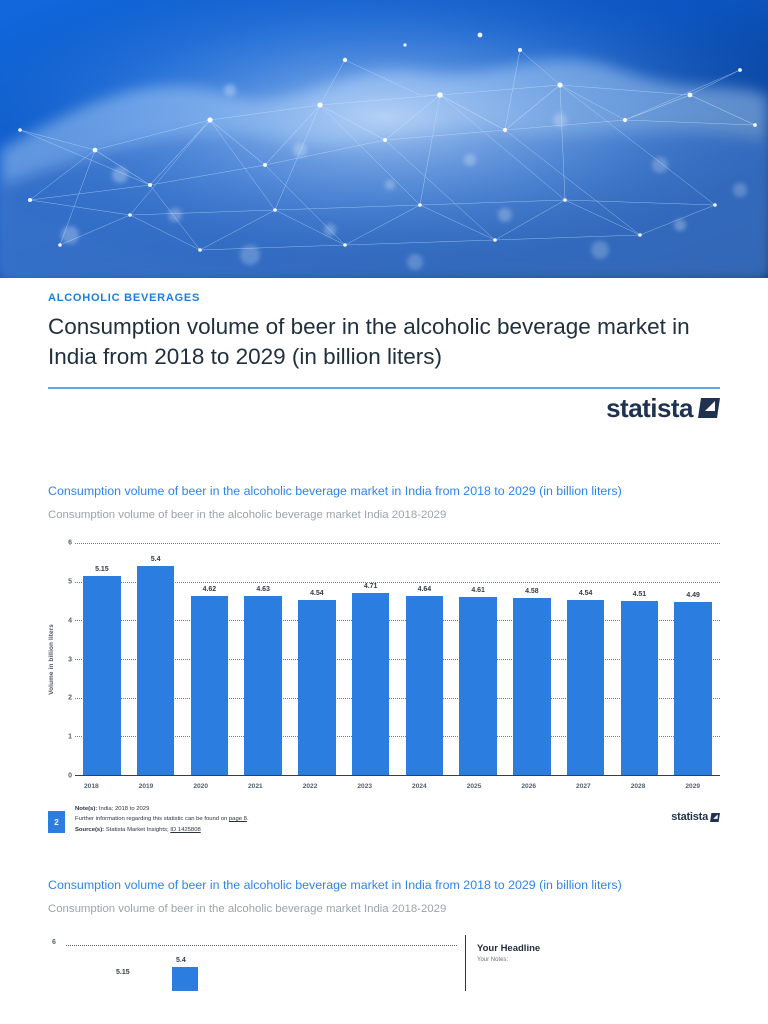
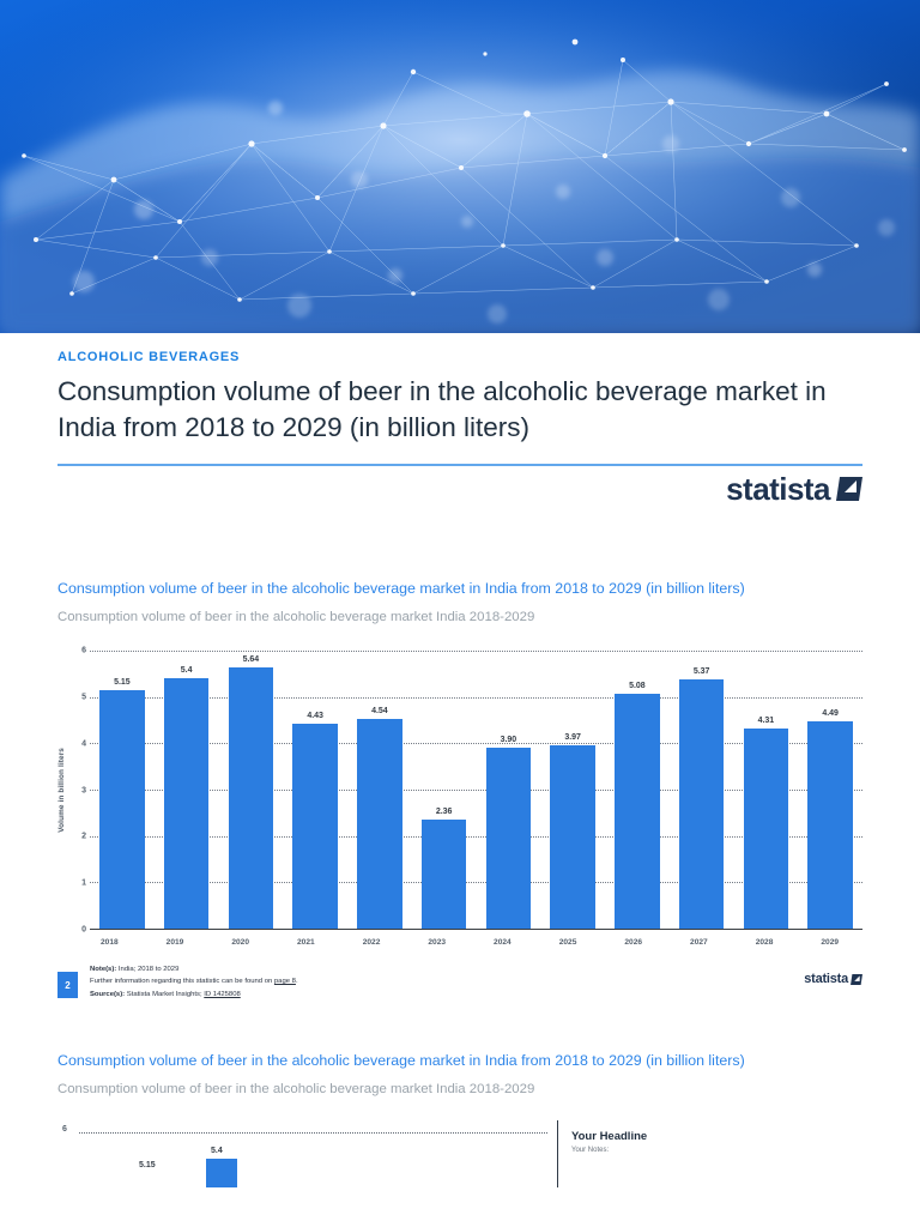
2020: 4.62 -> 5.64
2021: 4.63 -> 4.43
2023: 4.71 -> 2.36
2024: 4.64 -> 3.90
2025: 4.61 -> 3.97
2026: 4.58 -> 5.08
2027: 4.54 -> 5.37
2028: 4.51 -> 4.31
